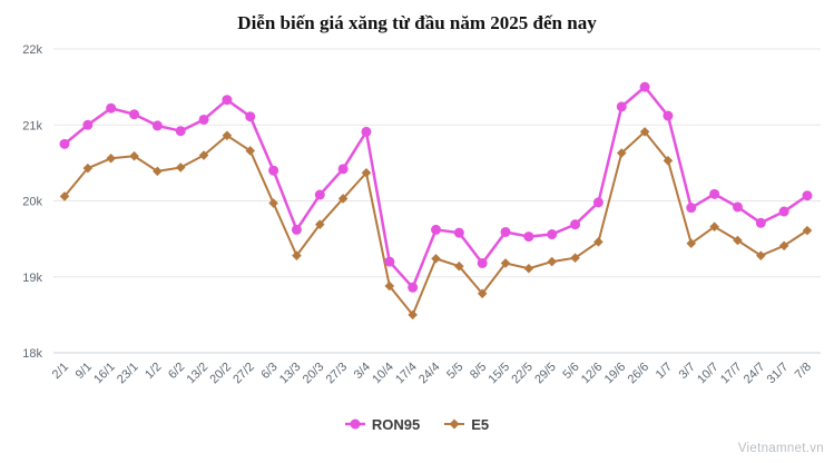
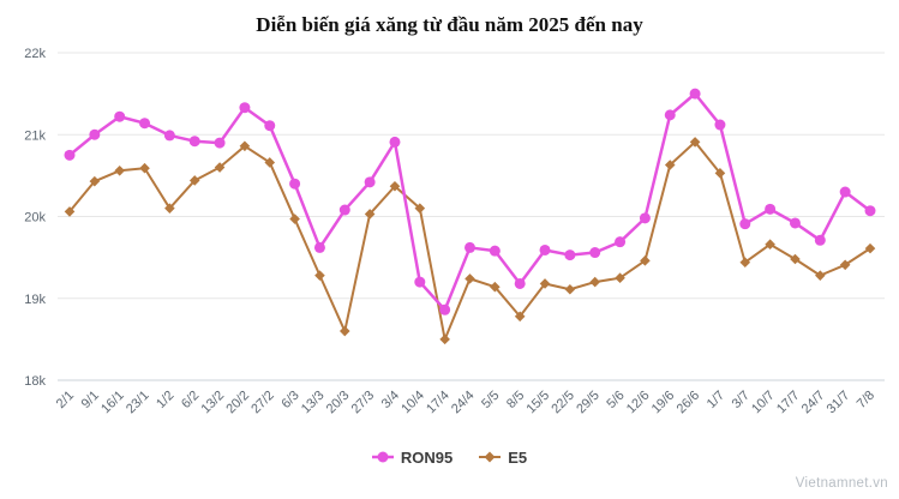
E5/1/2: 20.4k -> 20.1k
RON95/13/2: 21.1k -> 20.9k
E5/20/3: 19.7k -> 18.6k
E5/10/4: 18.9k -> 20.1k
RON95/31/7: 19.9k -> 20.3k
